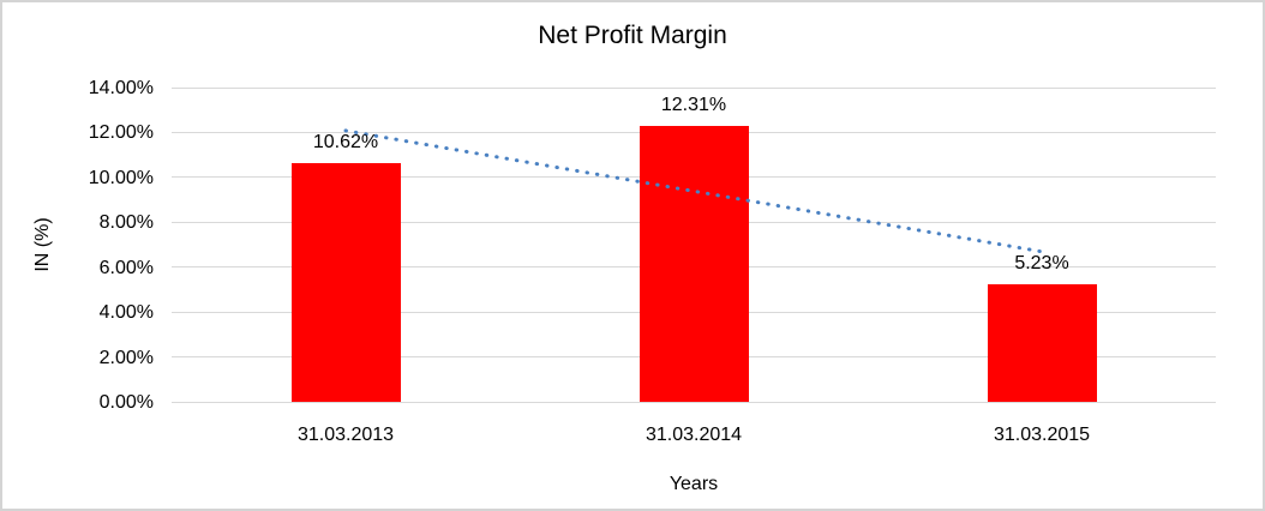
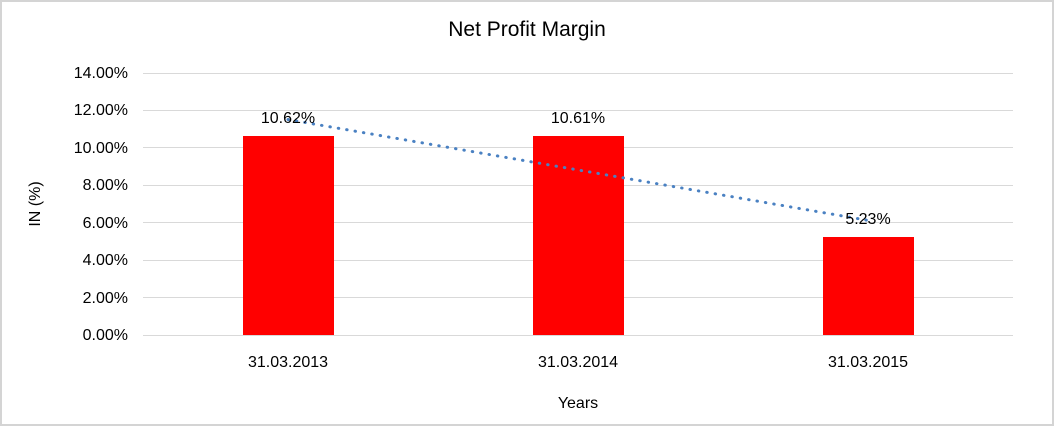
31.03.2014: 12.31% -> 10.61%
